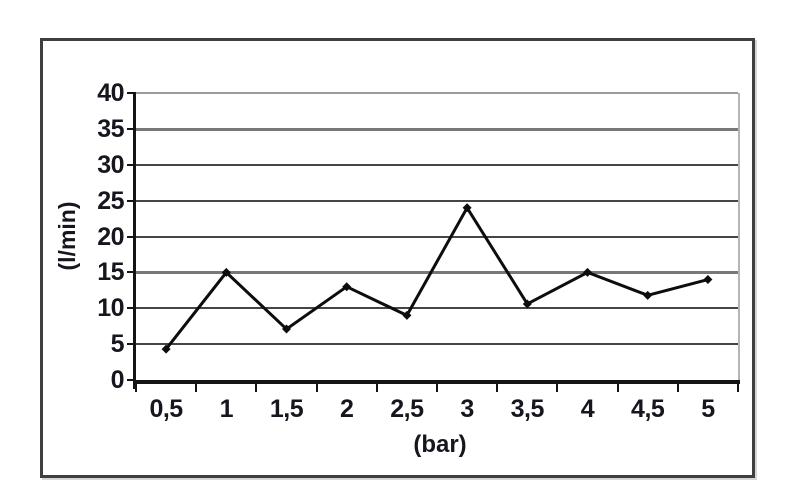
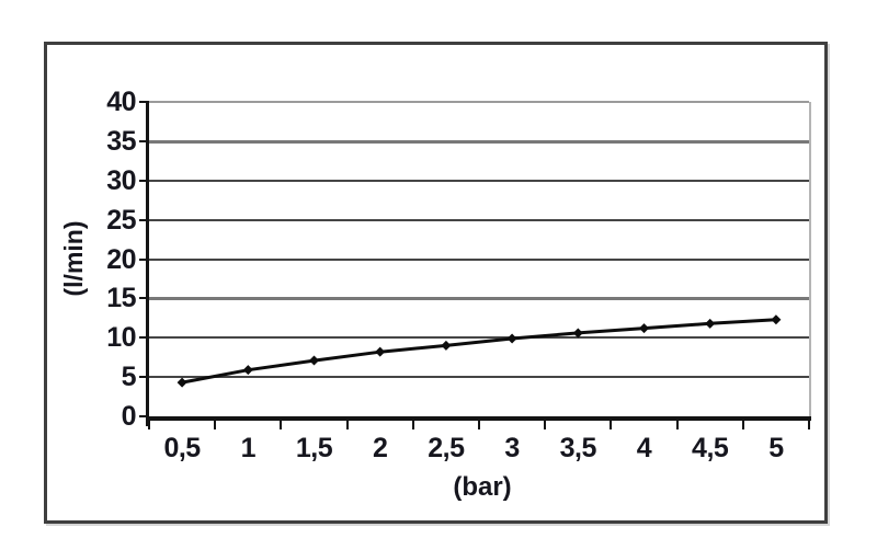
1: 15 -> 6
2: 13 -> 8
3: 24 -> 10
4: 15 -> 11
5: 14 -> 12
